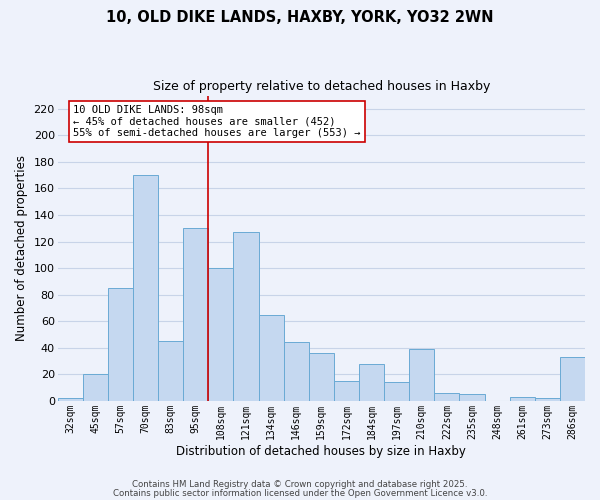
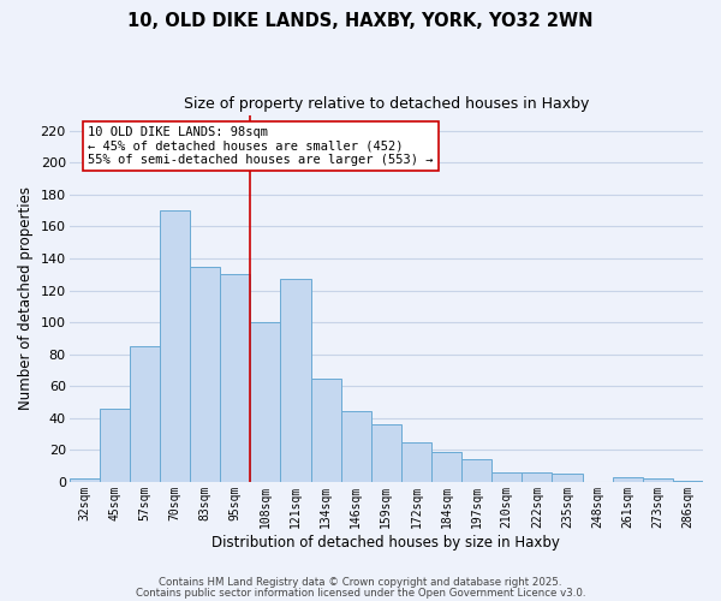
45sqm: 20 -> 46
83sqm: 45 -> 135
172sqm: 15 -> 25
184sqm: 28 -> 19
210sqm: 39 -> 6
286sqm: 33 -> 1
